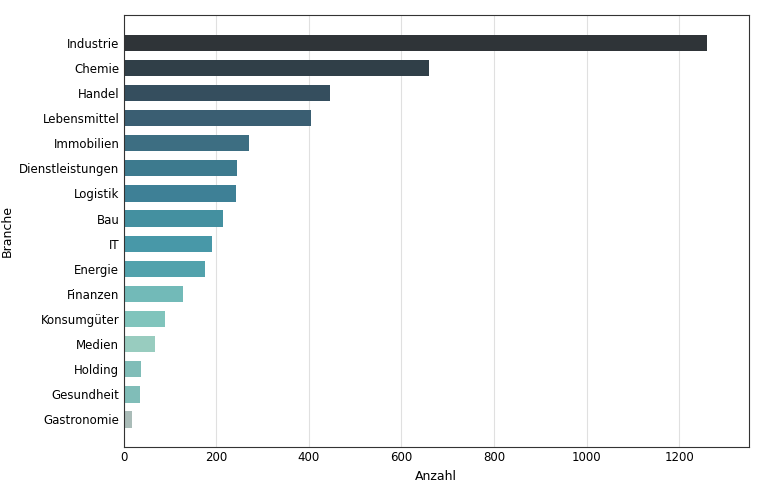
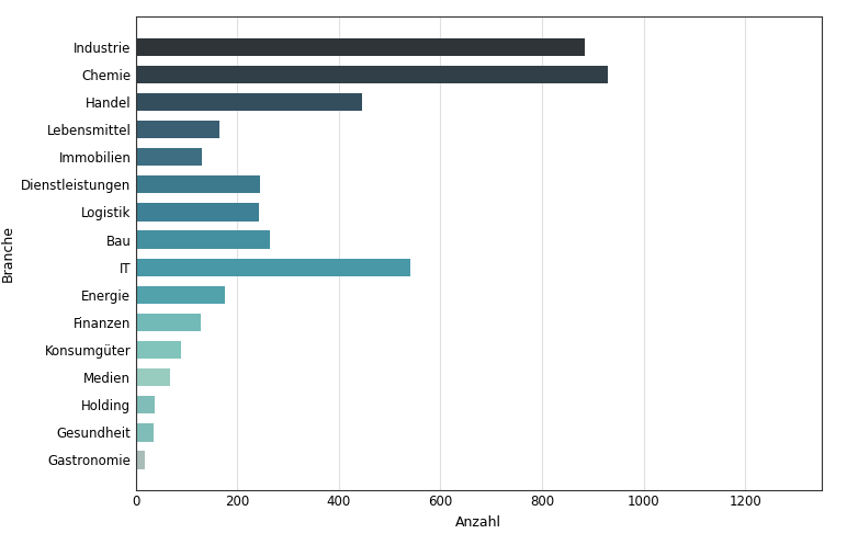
Industrie: 1260 -> 885
Chemie: 660 -> 930
Lebensmittel: 405 -> 165
Immobilien: 270 -> 130
Bau: 215 -> 265
IT: 190 -> 540
